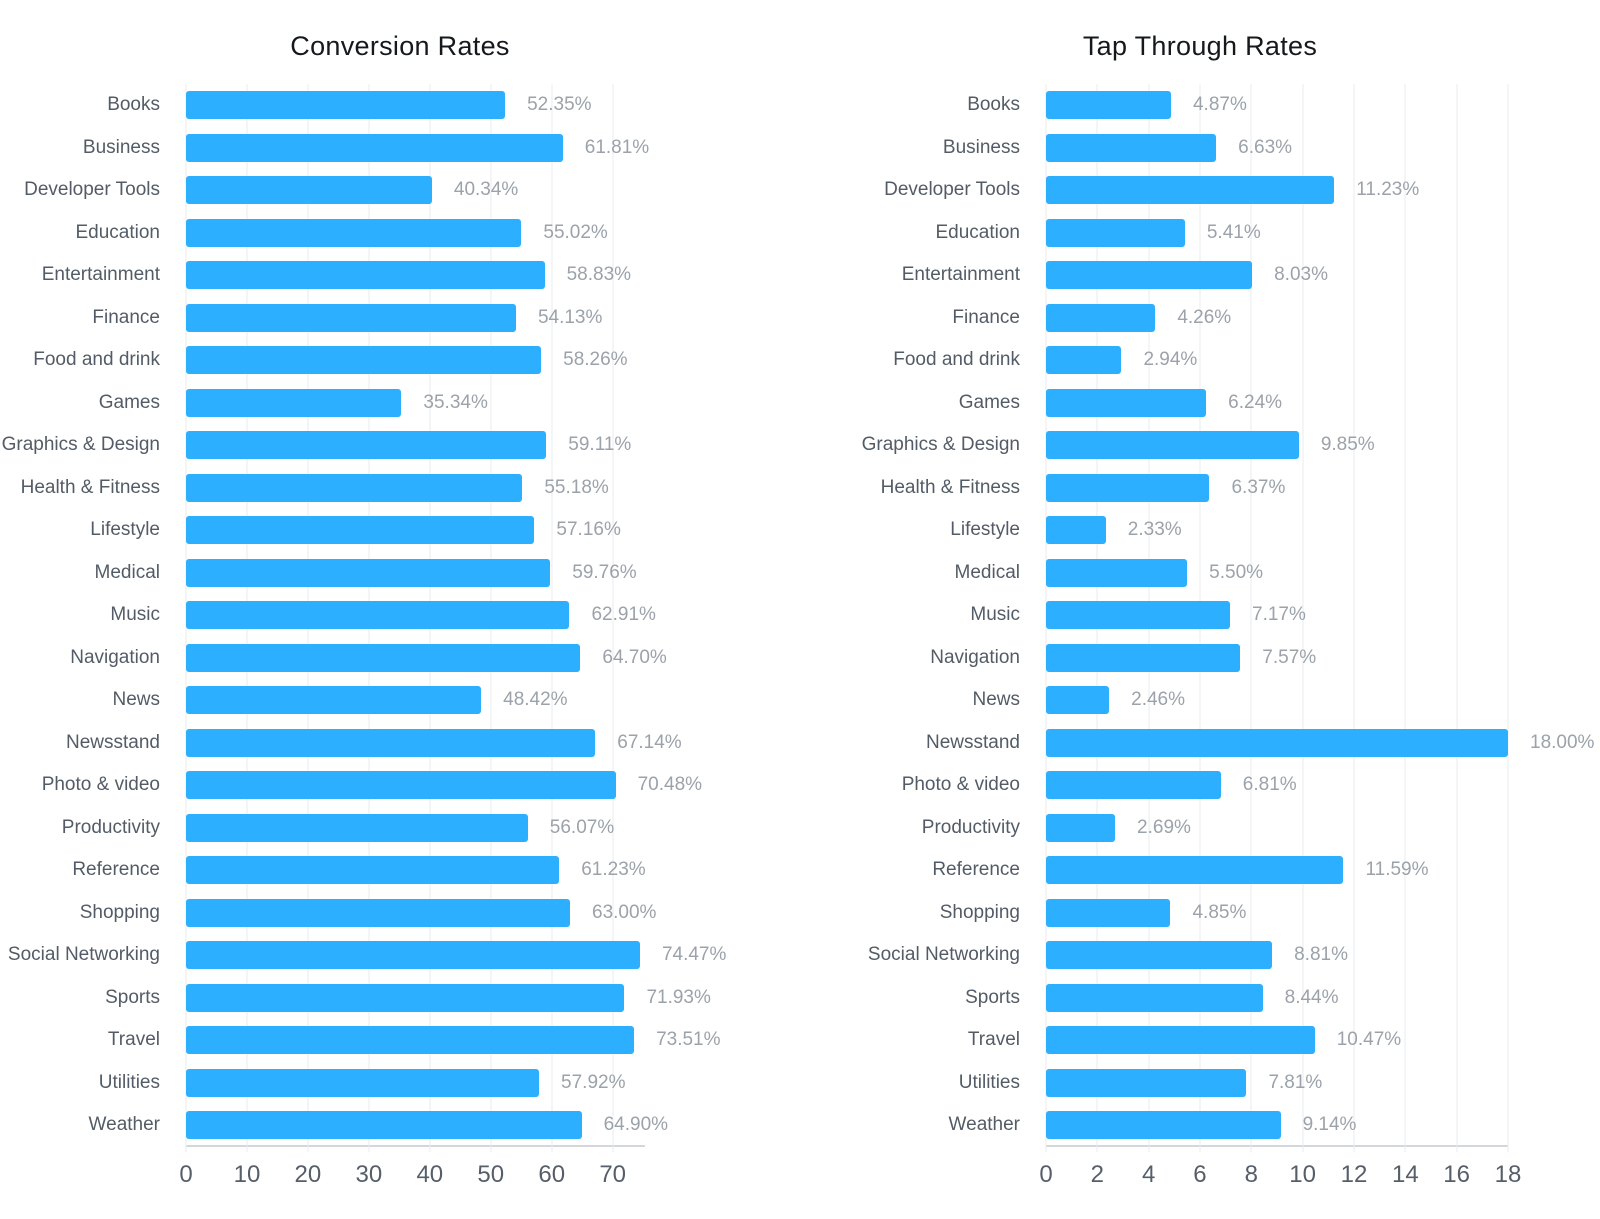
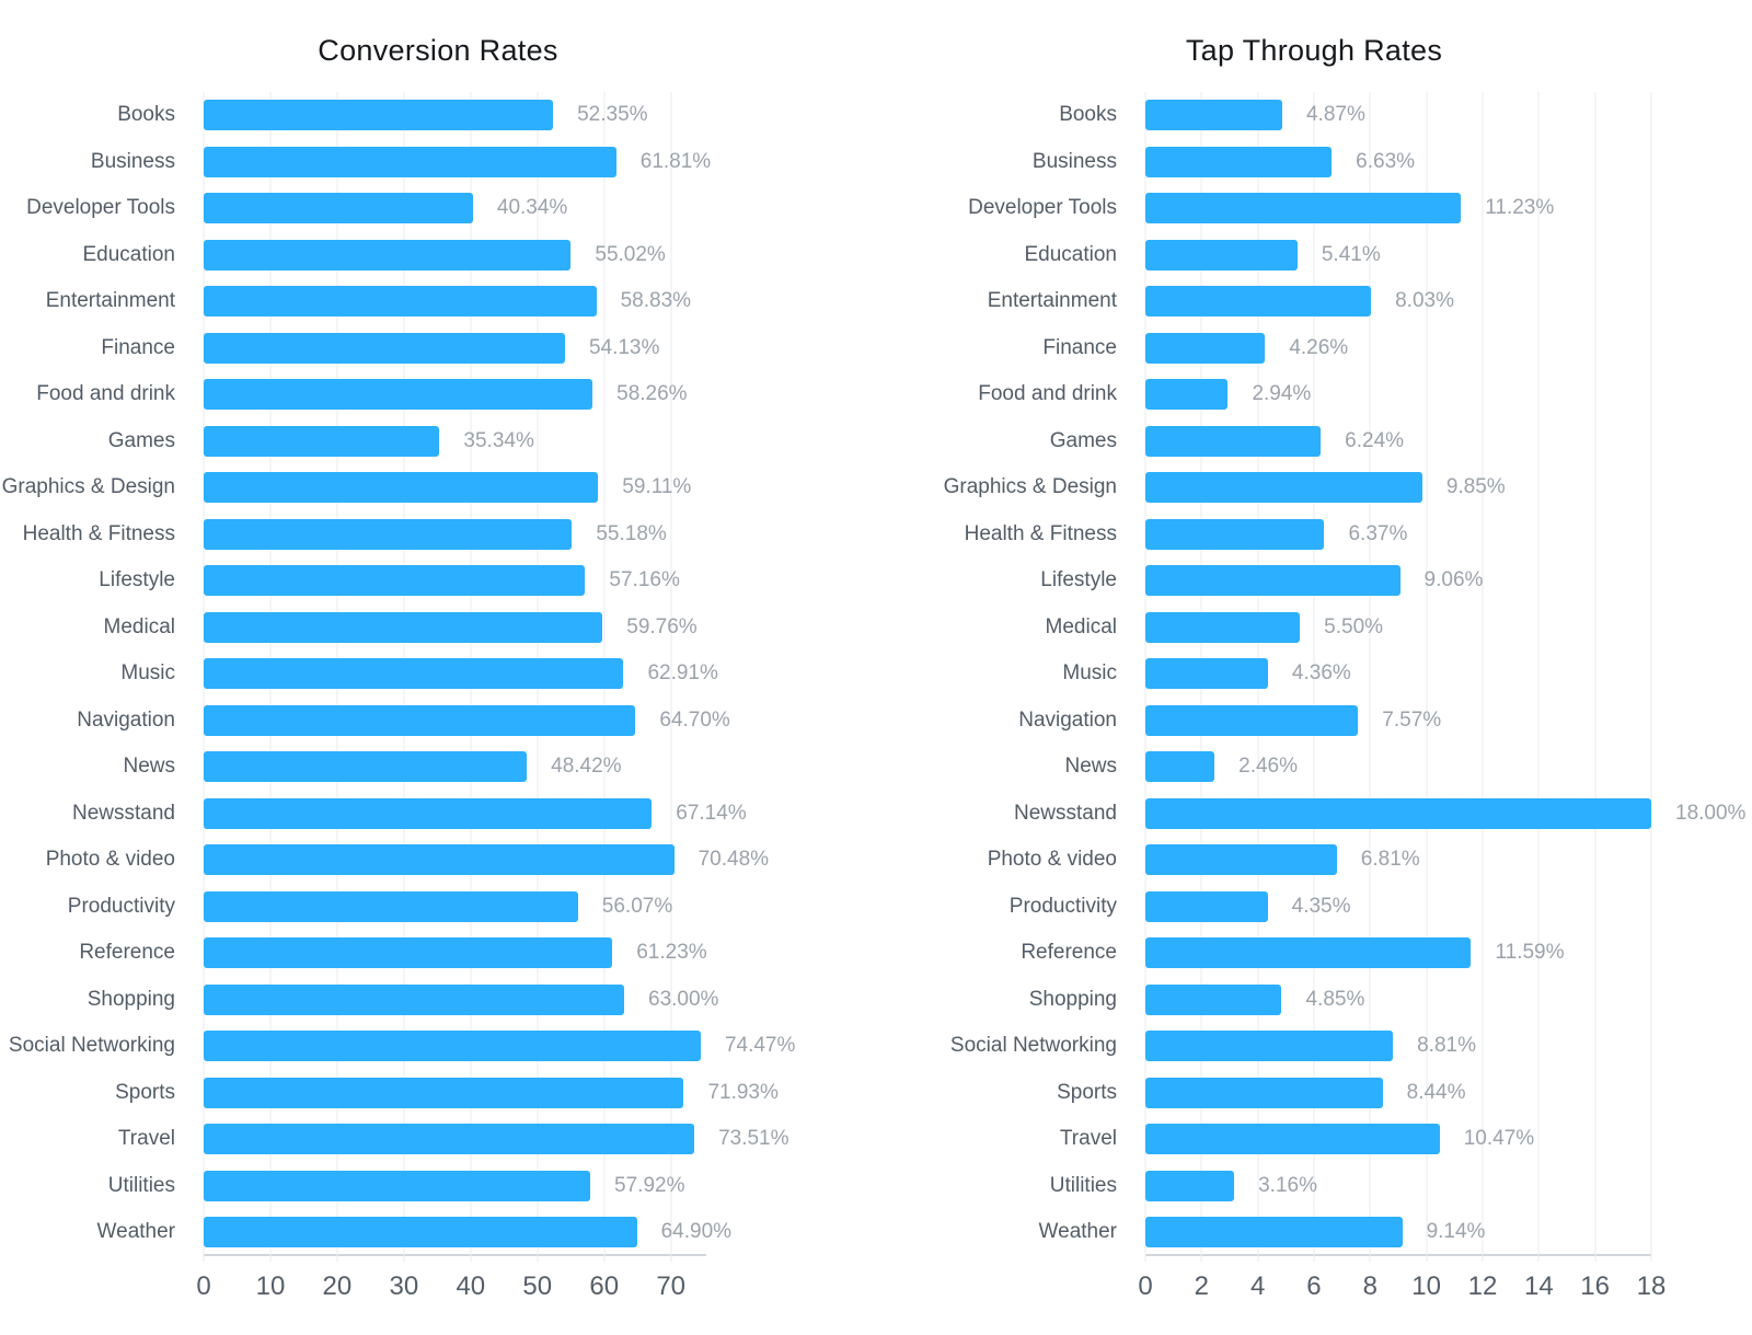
Tap Through Rates/Lifestyle: 2.33% -> 9.06%
Tap Through Rates/Music: 7.17% -> 4.36%
Tap Through Rates/Productivity: 2.69% -> 4.35%
Tap Through Rates/Utilities: 7.81% -> 3.16%
